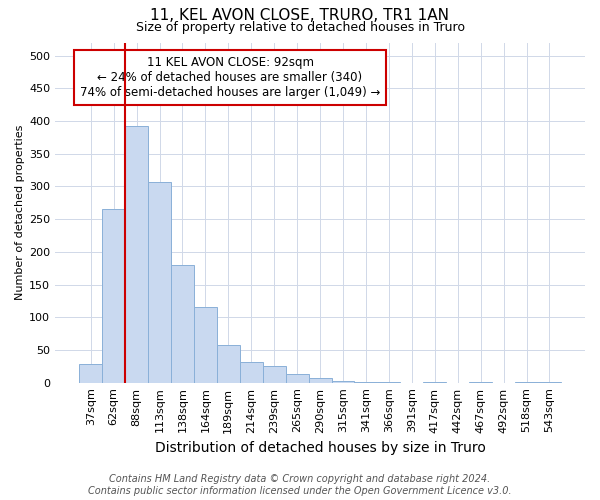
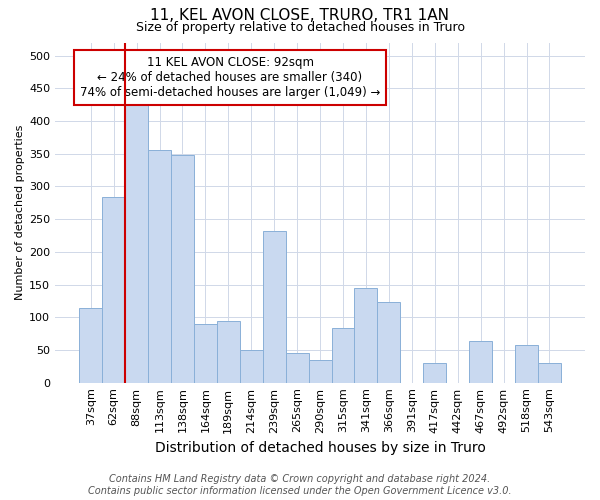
37sqm: 28 -> 114
62sqm: 265 -> 284
88sqm: 393 -> 424
113sqm: 307 -> 356
138sqm: 180 -> 348
164sqm: 115 -> 90
189sqm: 57 -> 94
214sqm: 31 -> 50
239sqm: 25 -> 232
265sqm: 14 -> 46
290sqm: 7 -> 34
315sqm: 3 -> 84
341sqm: 1 -> 144
366sqm: 1 -> 124
417sqm: 1 -> 30
467sqm: 1 -> 64
518sqm: 1 -> 58
543sqm: 1 -> 30
